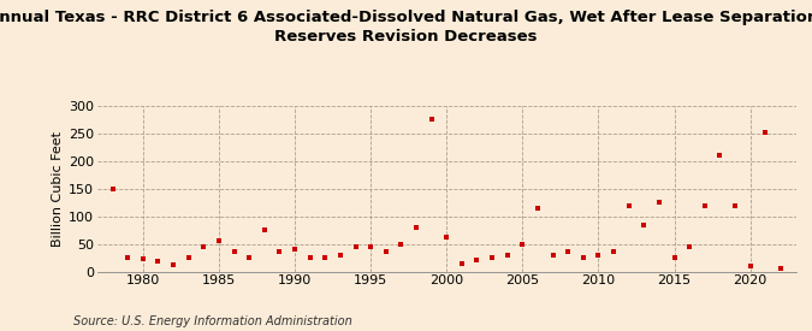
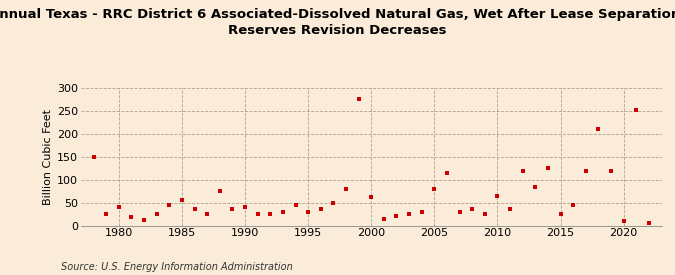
1980: 22 -> 40
1995: 45 -> 30
2005: 50 -> 80
2010: 30 -> 65
